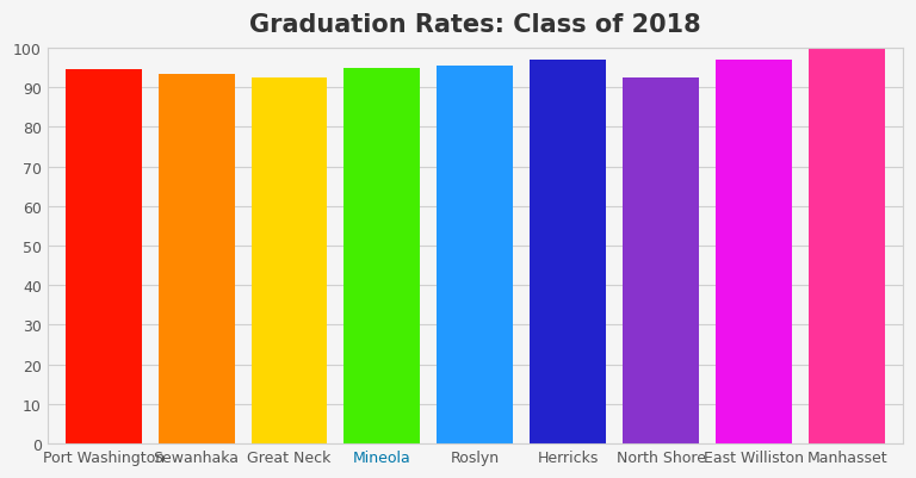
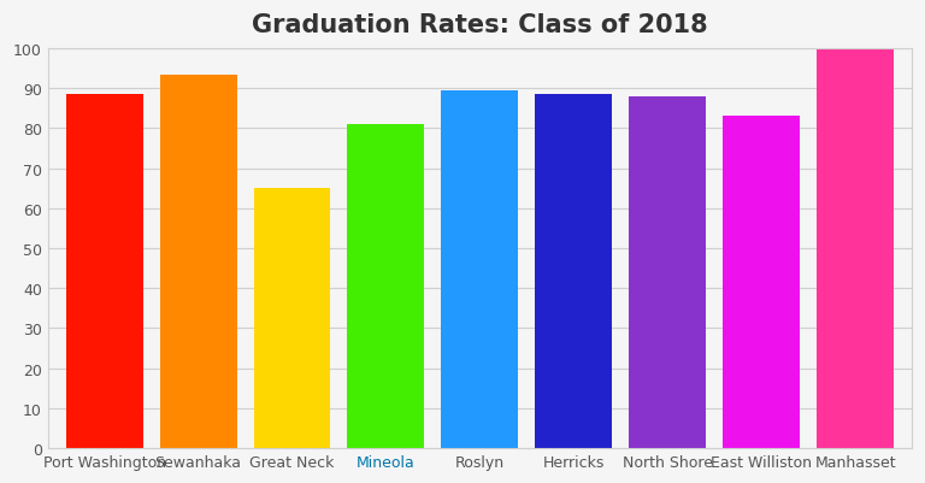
Port Washington: 94.5 -> 88.5
Great Neck: 92.5 -> 65.0
Mineola: 94.8 -> 81.0
Roslyn: 95.5 -> 89.5
Herricks: 97.0 -> 88.5
North Shore: 92.5 -> 88.0
East Williston: 97.0 -> 83.0
